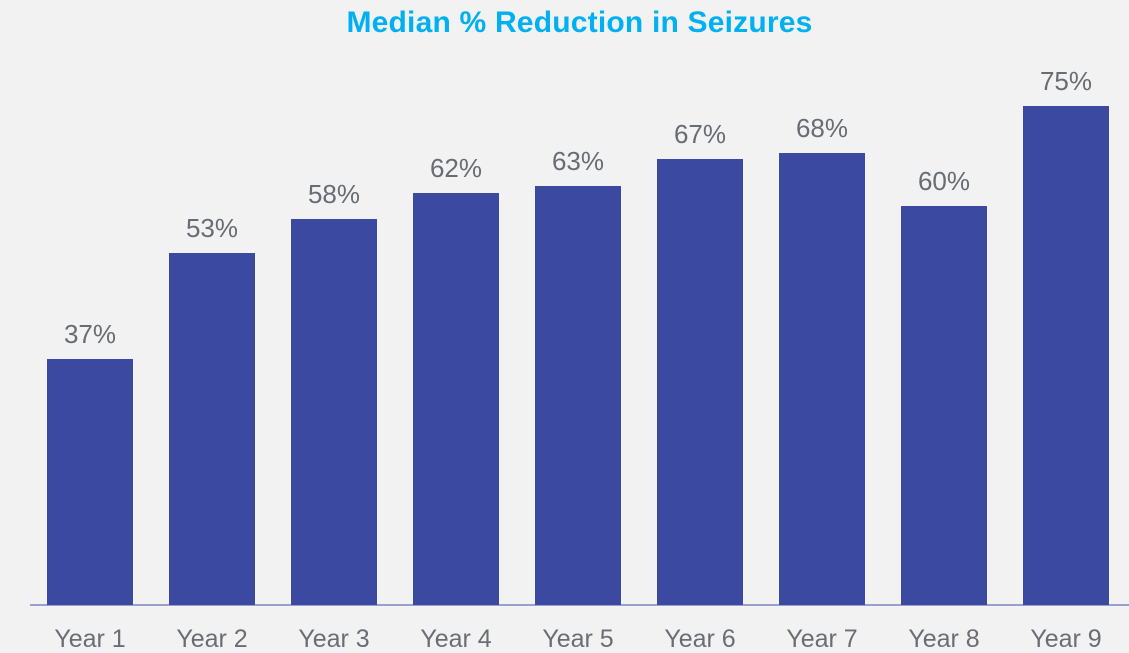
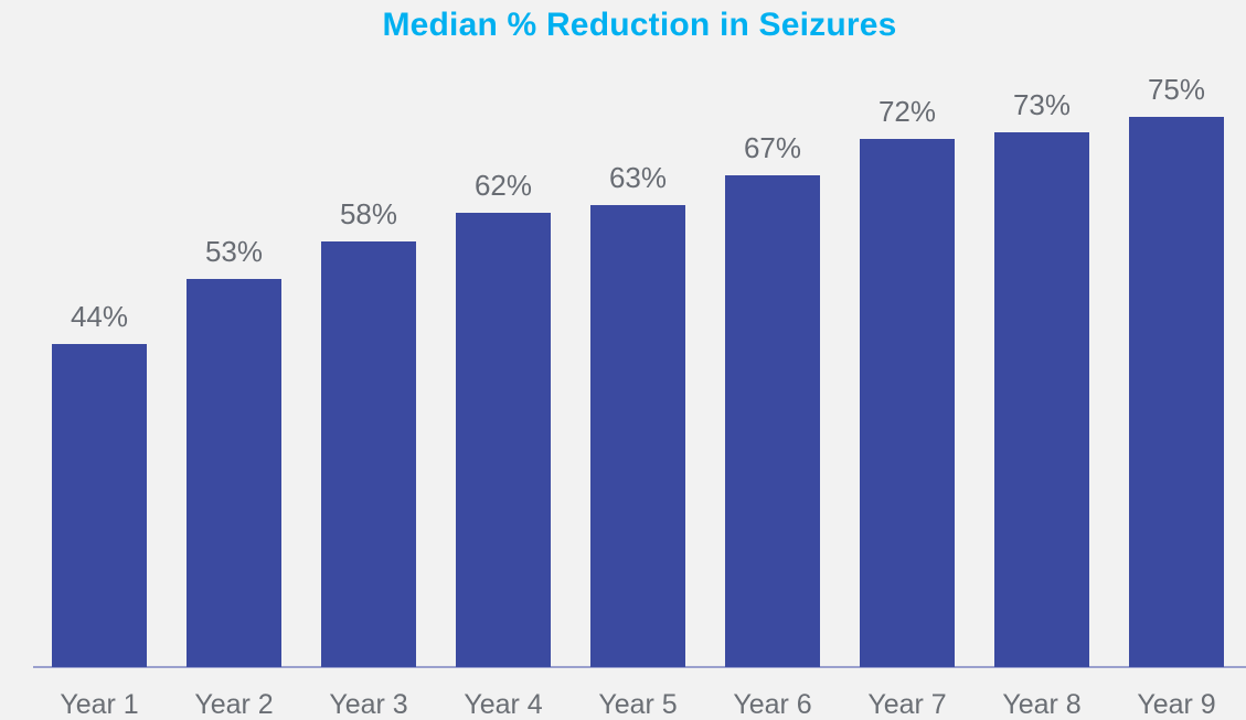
Year 1: 37% -> 44%
Year 7: 68% -> 72%
Year 8: 60% -> 73%
